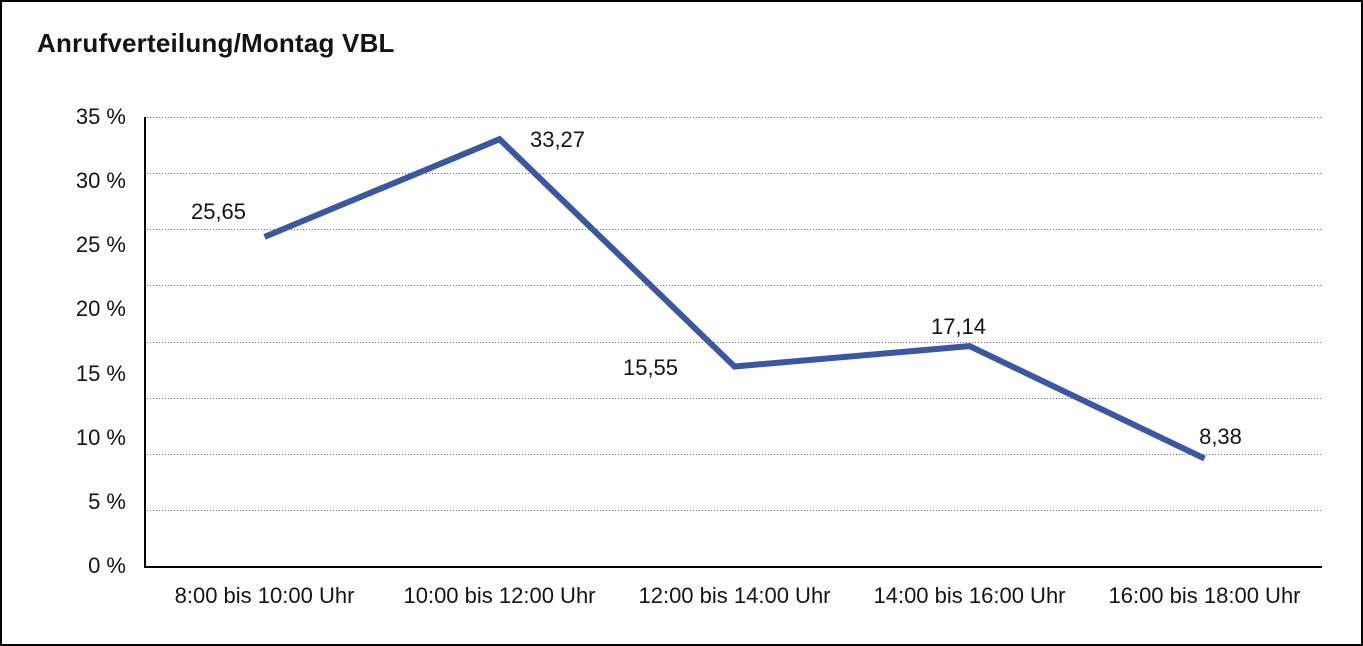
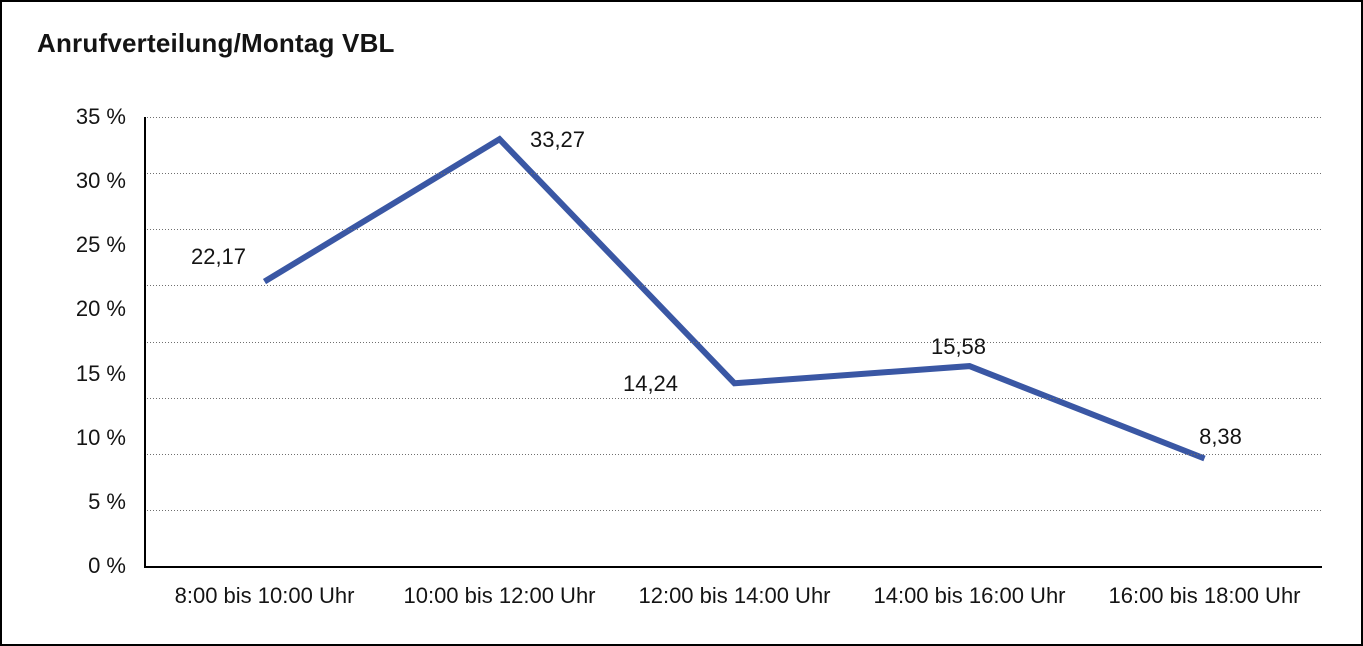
8:00 bis 10:00 Uhr: 25,65 -> 22,17
12:00 bis 14:00 Uhr: 15,55 -> 14,24
14:00 bis 16:00 Uhr: 17,14 -> 15,58
